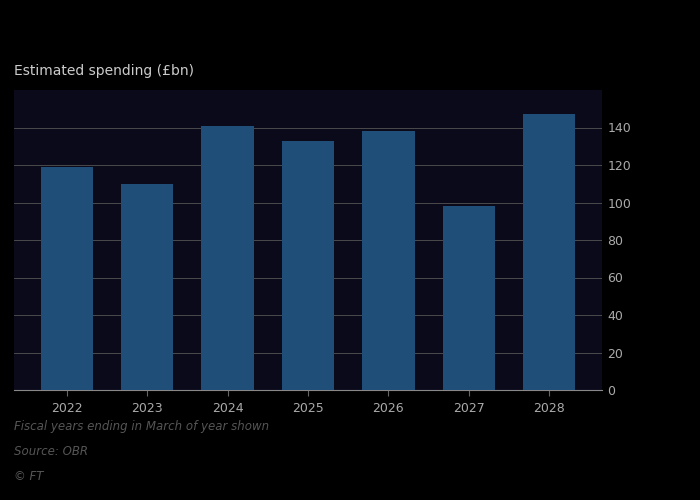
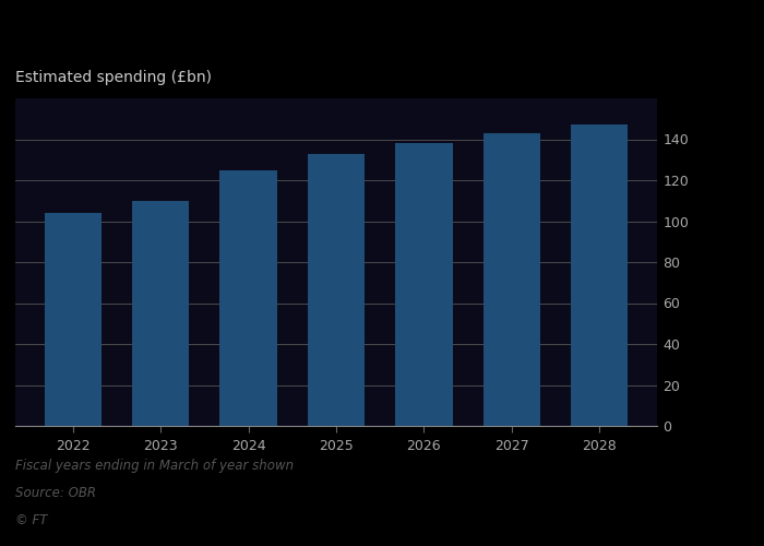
2022: 119 -> 104
2024: 141 -> 125
2027: 98 -> 143
